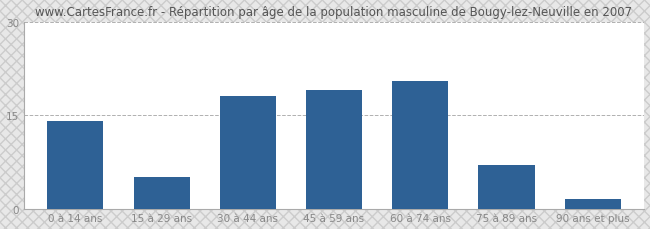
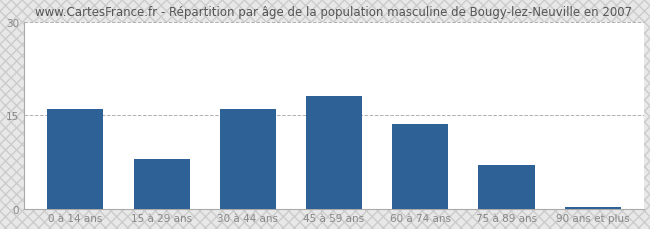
0 à 14 ans: 14.0 -> 16.0
15 à 29 ans: 5.0 -> 8.0
30 à 44 ans: 18.0 -> 16.0
45 à 59 ans: 19.0 -> 18.0
60 à 74 ans: 20.4 -> 13.5
90 ans et plus: 1.6 -> 0.3
